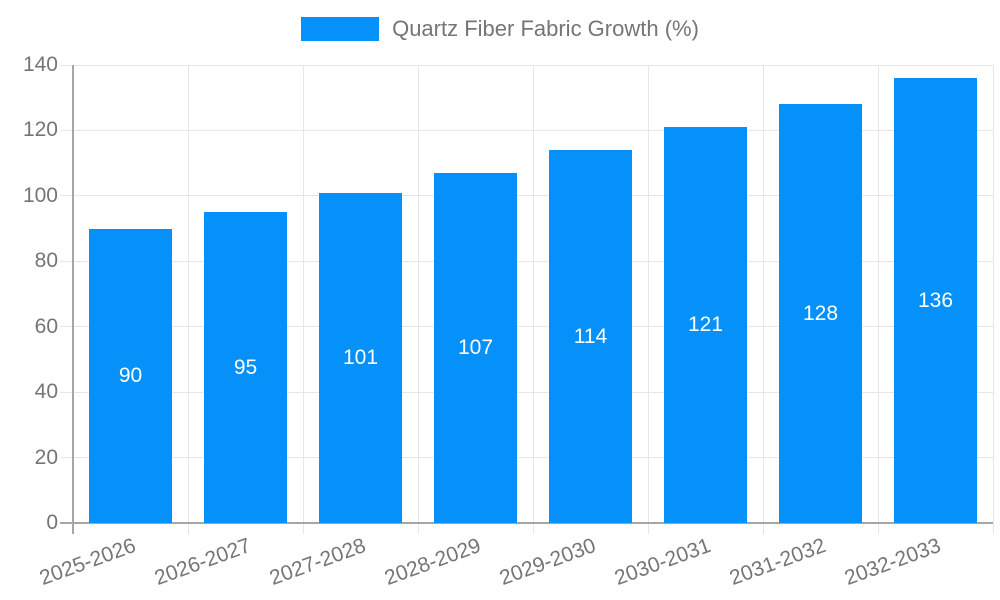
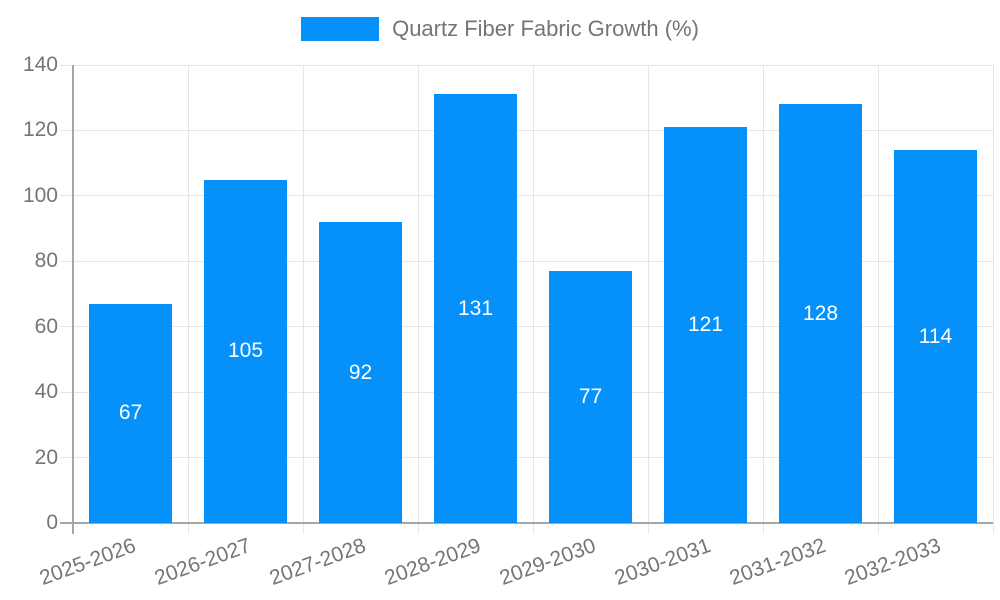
2025-2026: 90 -> 67
2026-2027: 95 -> 105
2027-2028: 101 -> 92
2028-2029: 107 -> 131
2029-2030: 114 -> 77
2032-2033: 136 -> 114
